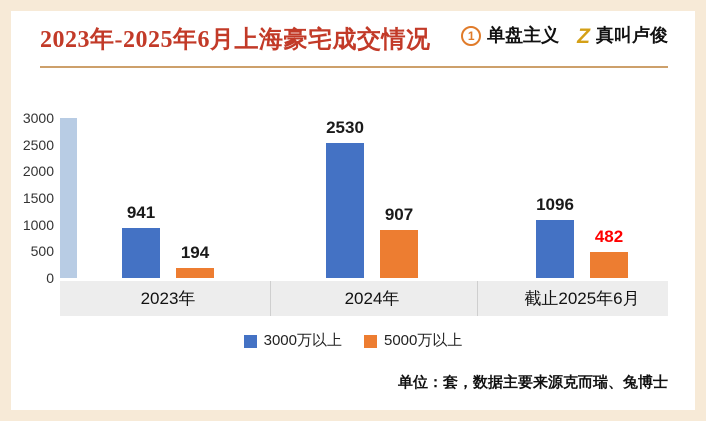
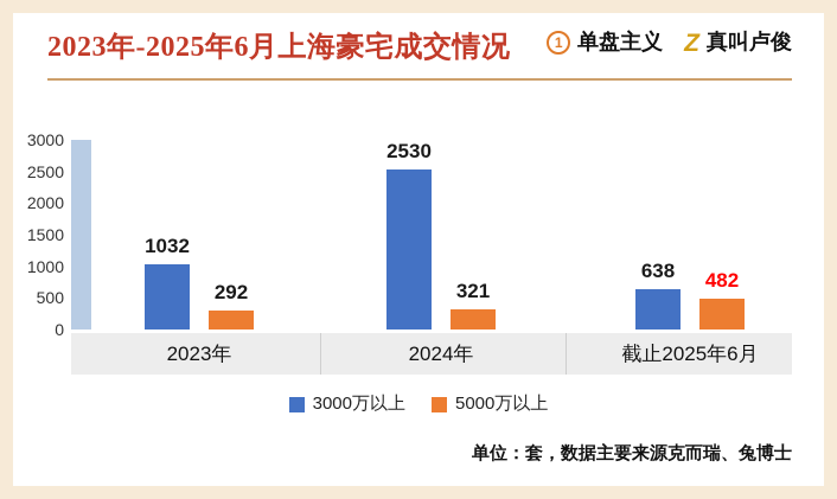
3000万以上/2023年: 941 -> 1032
5000万以上/2023年: 194 -> 292
5000万以上/2024年: 907 -> 321
3000万以上/截止2025年6月: 1096 -> 638
